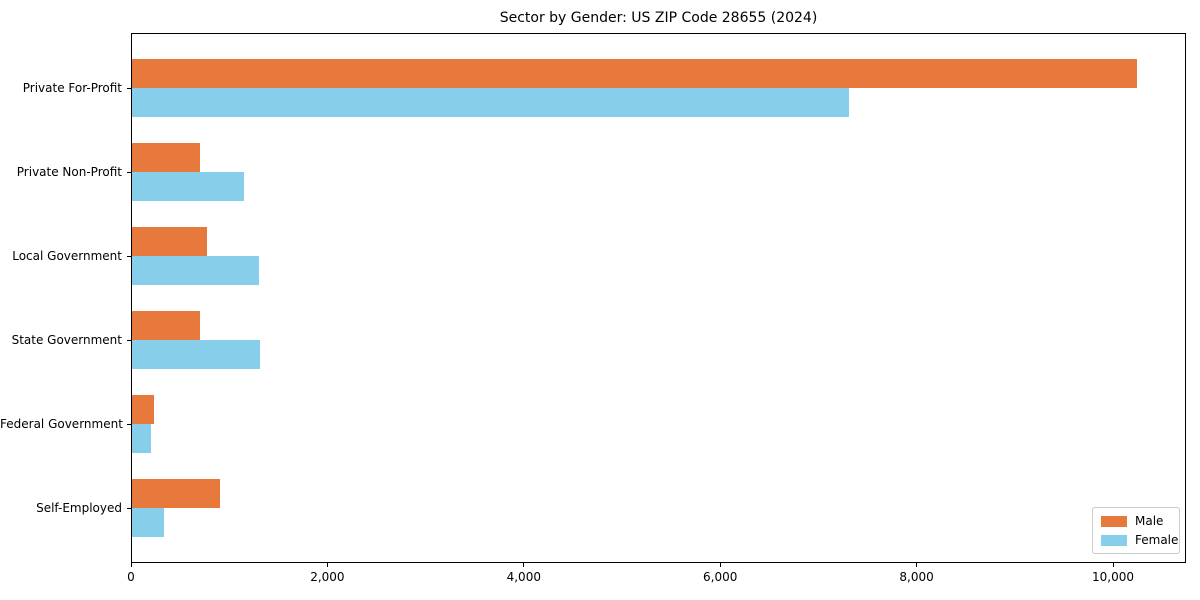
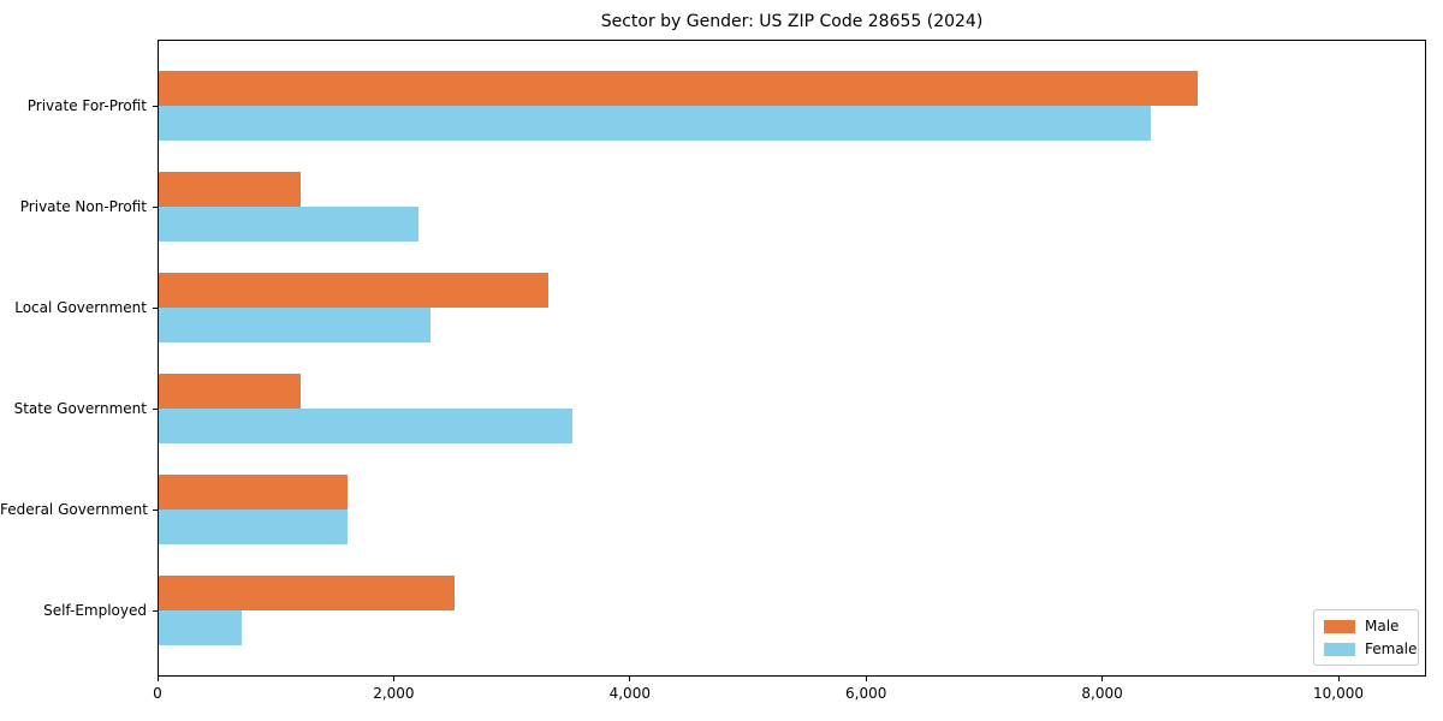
Male/Private For-Profit: 10200 -> 8800
Female/Private For-Profit: 7300 -> 8400
Male/Private Non-Profit: 700 -> 1200
Female/Private Non-Profit: 1100 -> 2200
Male/Local Government: 800 -> 3300
Female/Local Government: 1300 -> 2300
Male/State Government: 700 -> 1200
Female/State Government: 1300 -> 3500
Male/Federal Government: 200 -> 1600
Female/Federal Government: 200 -> 1600
Male/Self-Employed: 900 -> 2500
Female/Self-Employed: 300 -> 700
